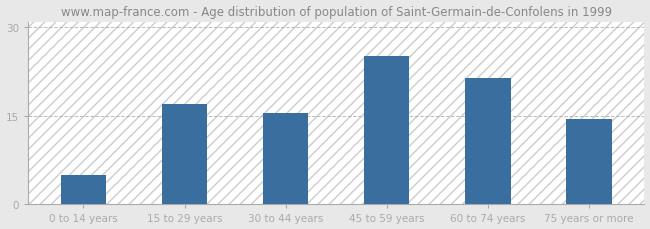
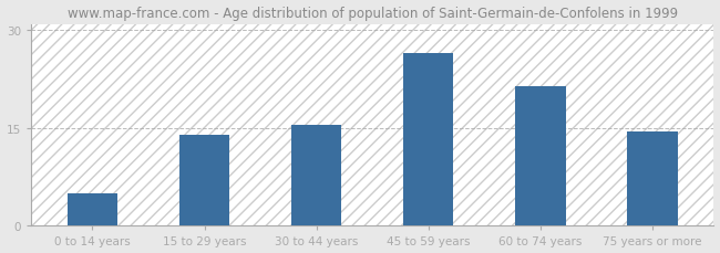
15 to 29 years: 17.0 -> 14.0
45 to 59 years: 25.2 -> 26.5
